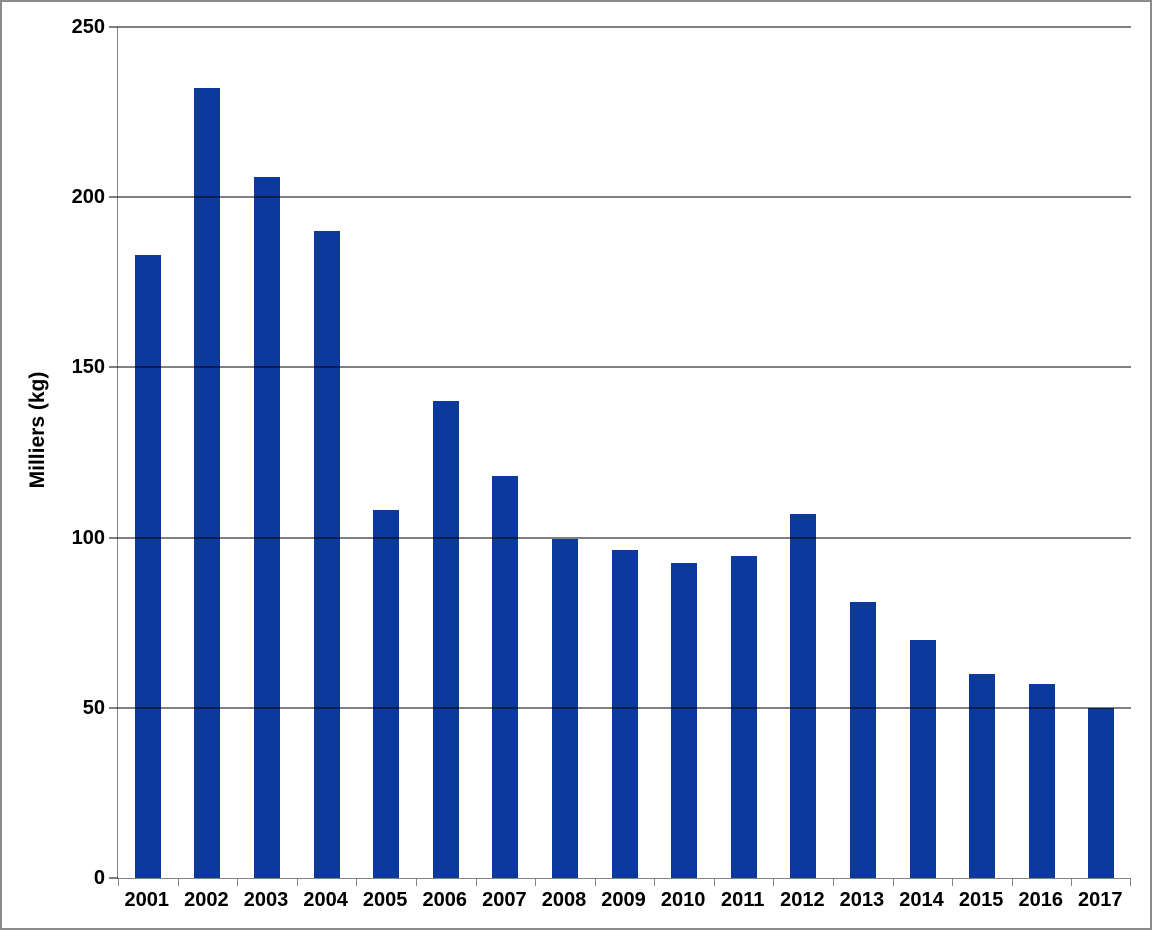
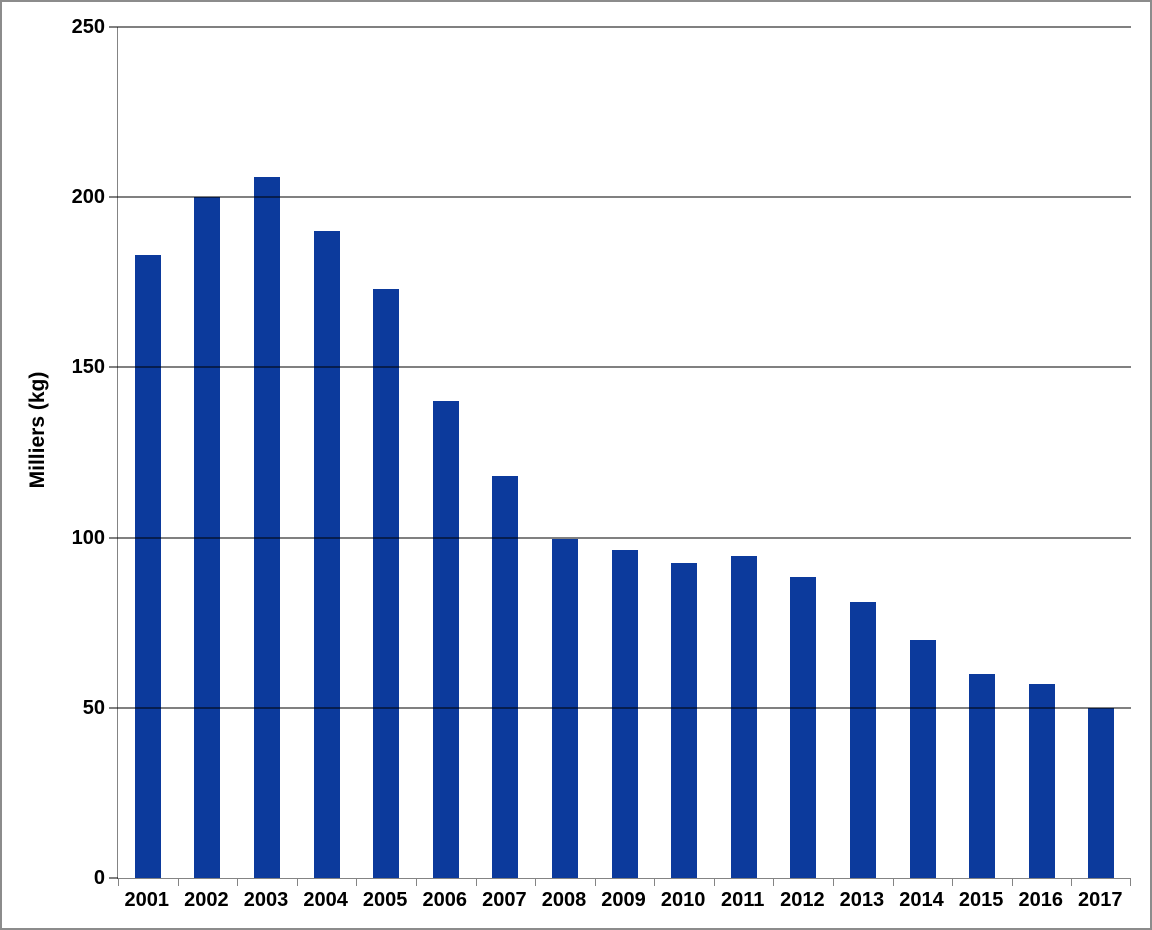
2002: 232 -> 200
2005: 108 -> 173
2012: 107 -> 88
